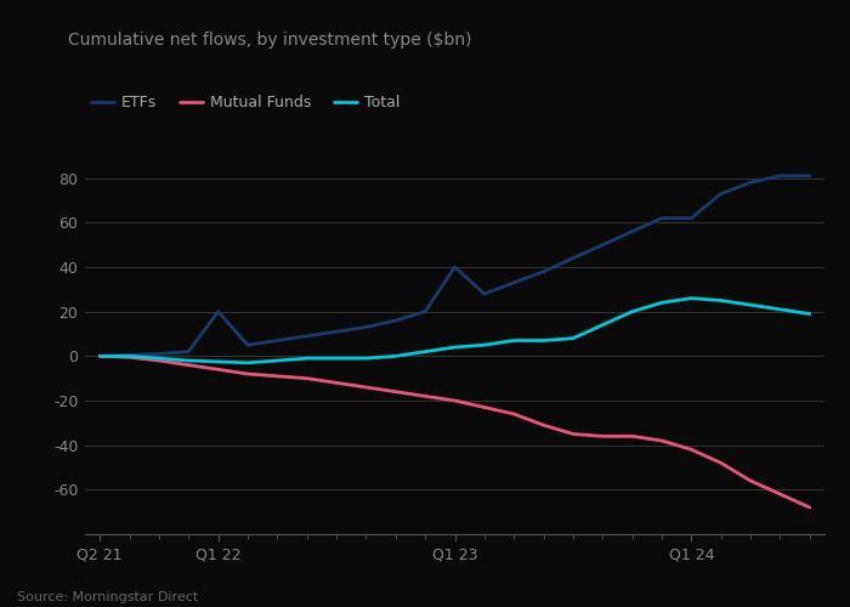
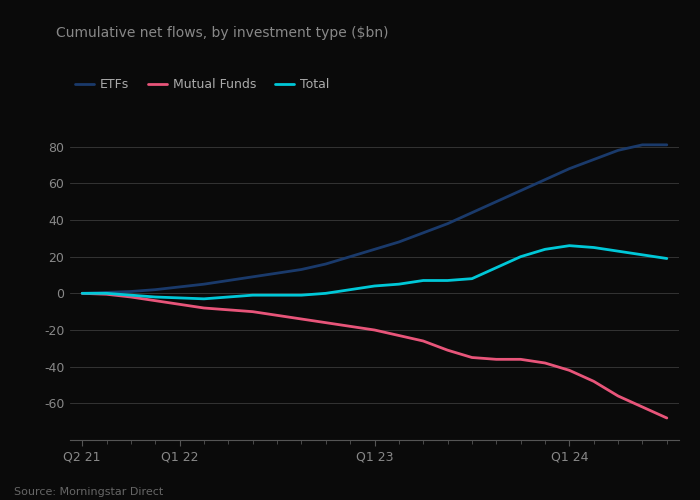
ETFs/Q1 22: 20 -> 4
ETFs/Q1 23: 40 -> 24
ETFs/Q1 24: 62 -> 68
